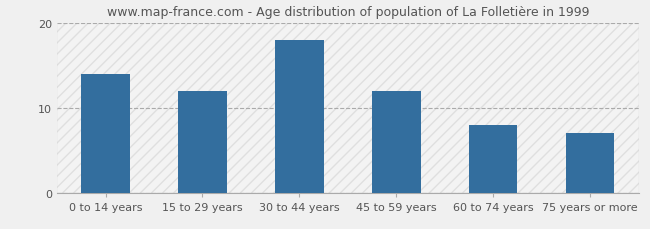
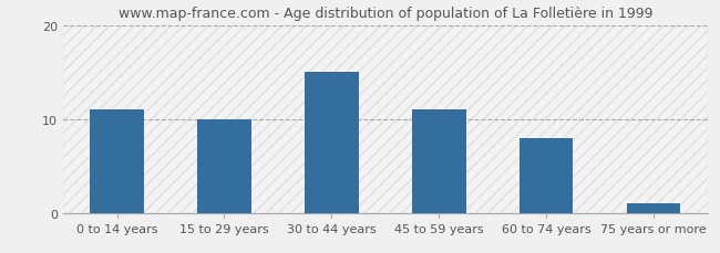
0 to 14 years: 14 -> 11
15 to 29 years: 12 -> 10
30 to 44 years: 18 -> 15
45 to 59 years: 12 -> 11
75 years or more: 7 -> 1
